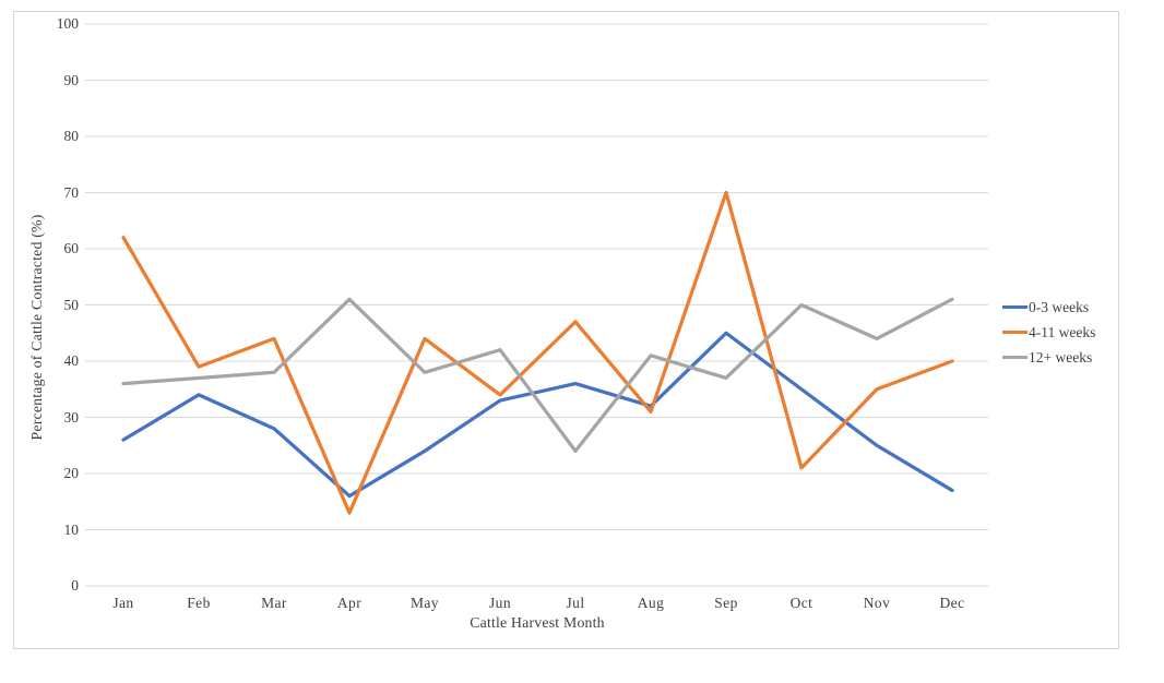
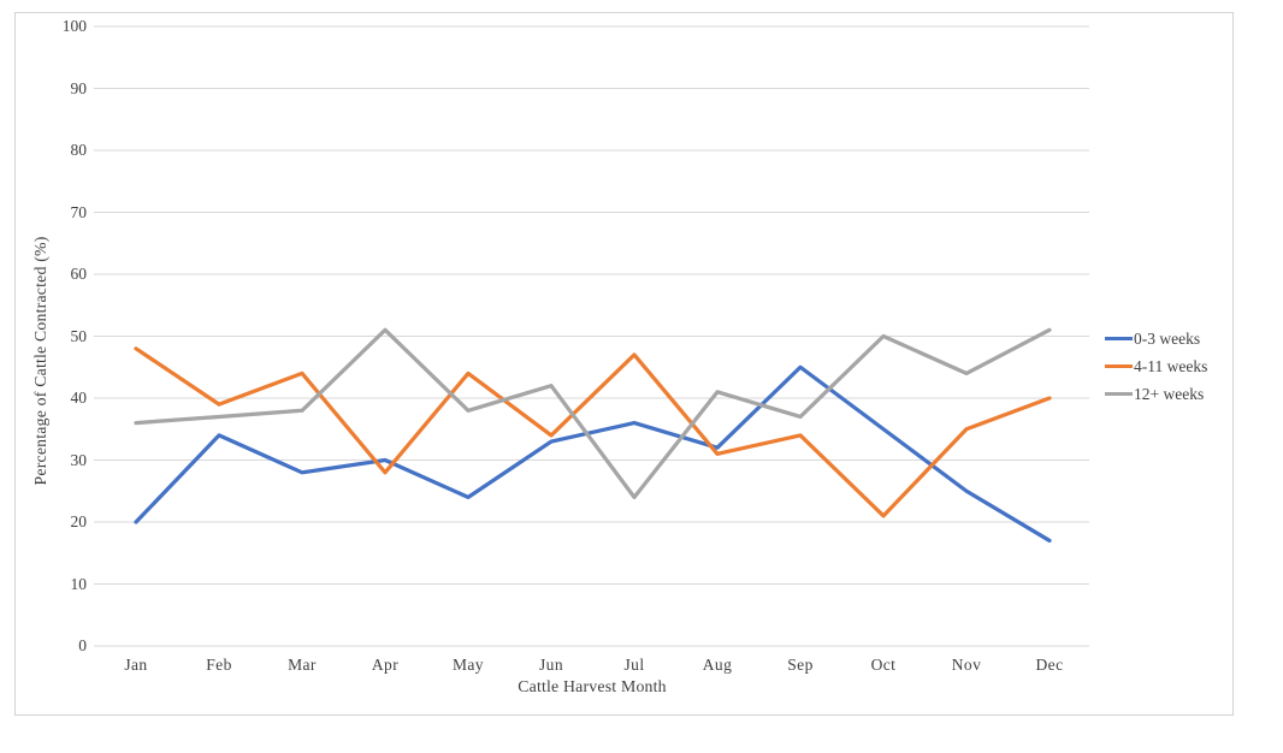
0-3 weeks/Jan: 26 -> 20
4-11 weeks/Jan: 62 -> 48
0-3 weeks/Apr: 16 -> 30
4-11 weeks/Apr: 13 -> 28
4-11 weeks/Sep: 70 -> 34
